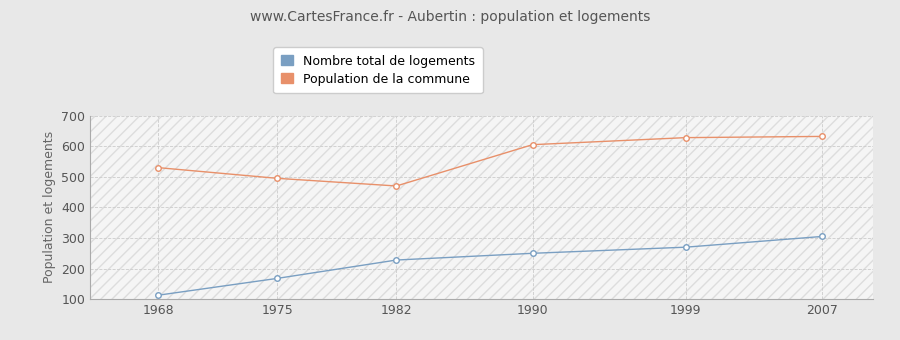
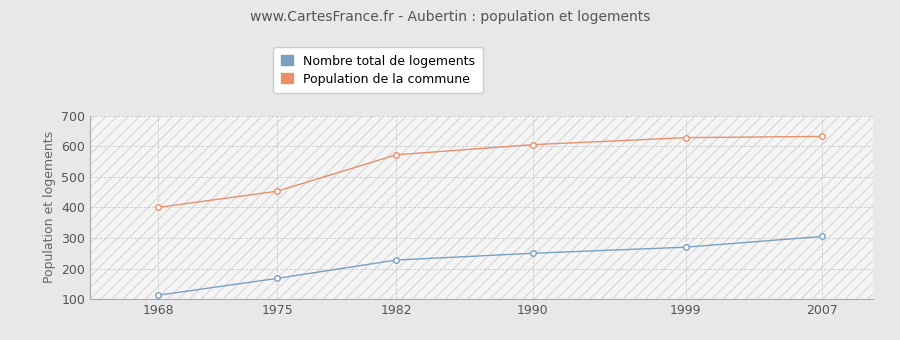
Population de la commune/1968: 530 -> 400
Population de la commune/1975: 495 -> 453
Population de la commune/1982: 470 -> 572
